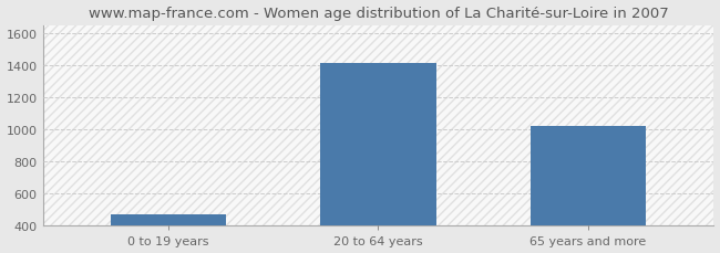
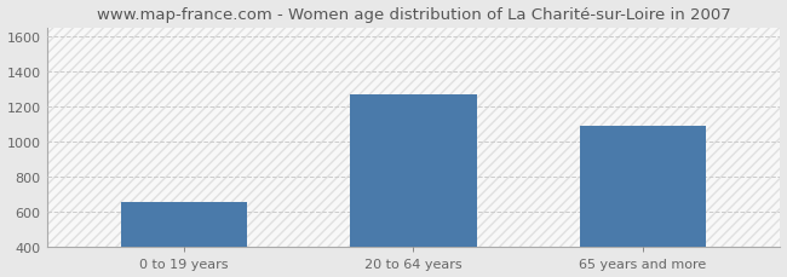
0 to 19 years: 470 -> 660
20 to 64 years: 1420 -> 1270
65 years and more: 1020 -> 1090
